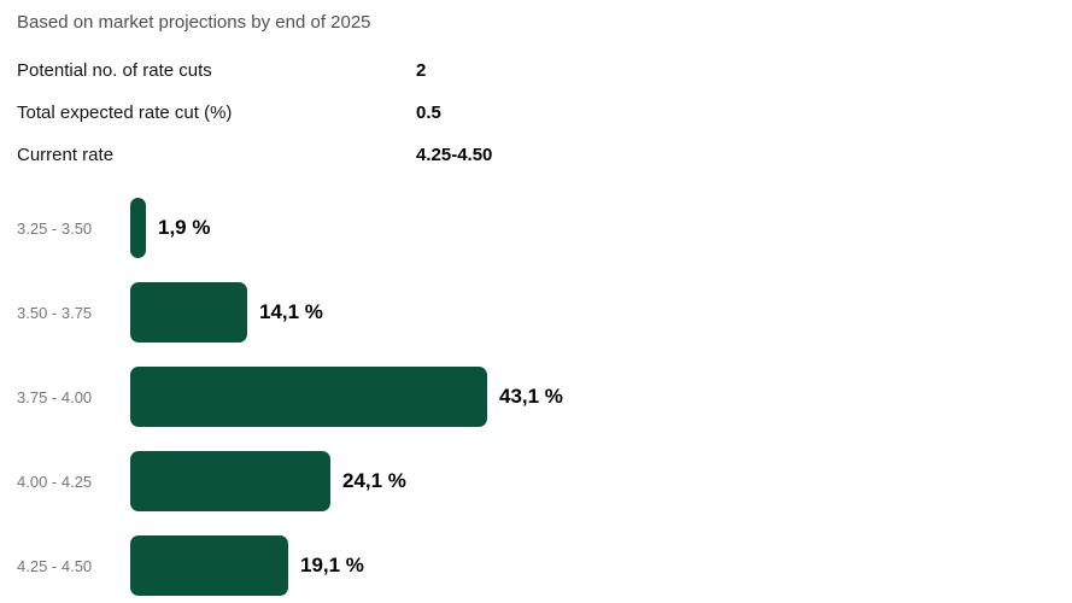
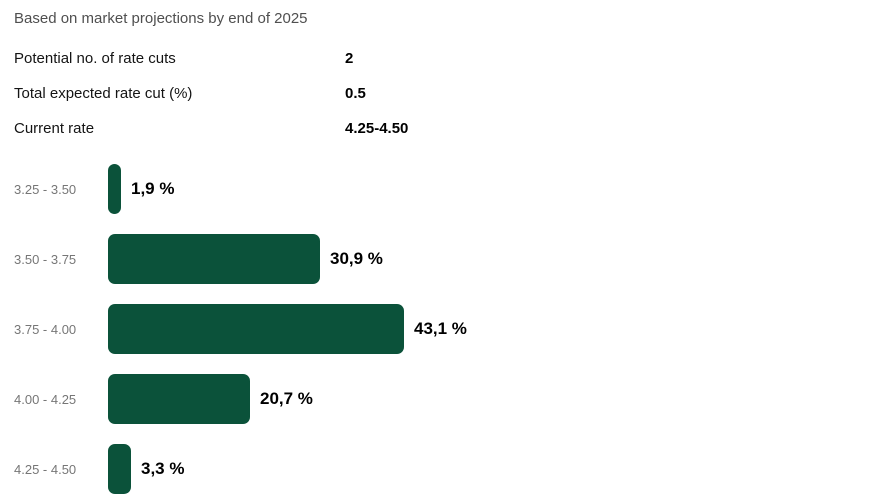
3.50 - 3.75: 14,1 -> 30,9
4.00 - 4.25: 24,1 -> 20,7
4.25 - 4.50: 19,1 -> 3,3
